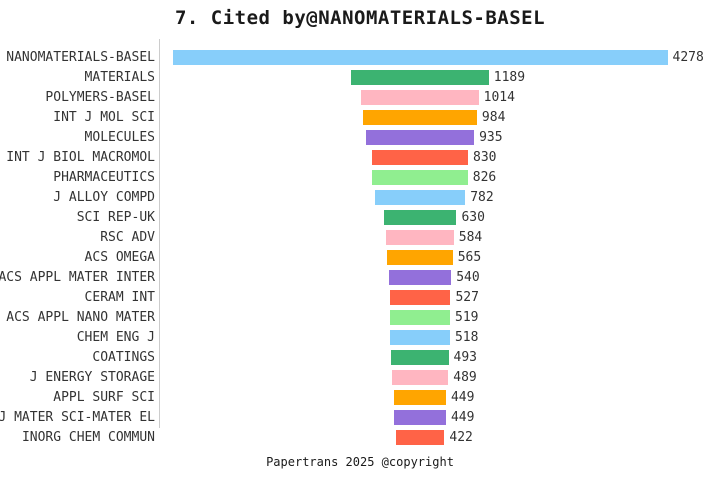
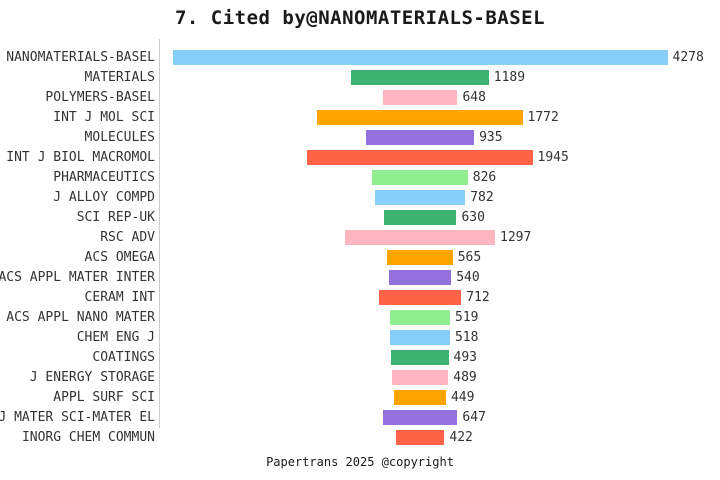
POLYMERS-BASEL: 1014 -> 648
INT J MOL SCI: 984 -> 1772
INT J BIOL MACROMOL: 830 -> 1945
RSC ADV: 584 -> 1297
CERAM INT: 527 -> 712
J MATER SCI-MATER EL: 449 -> 647
